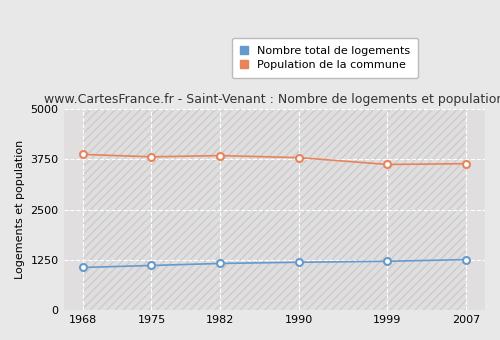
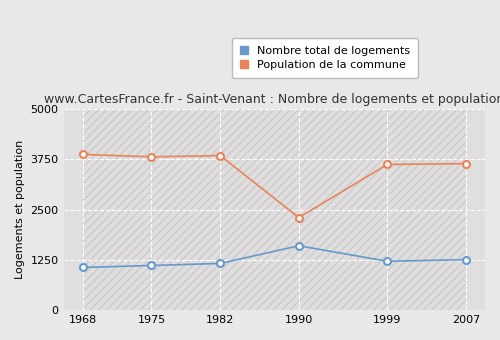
Nombre total de logements/1990: 1190 -> 1600
Population de la commune/1990: 3790 -> 2300
